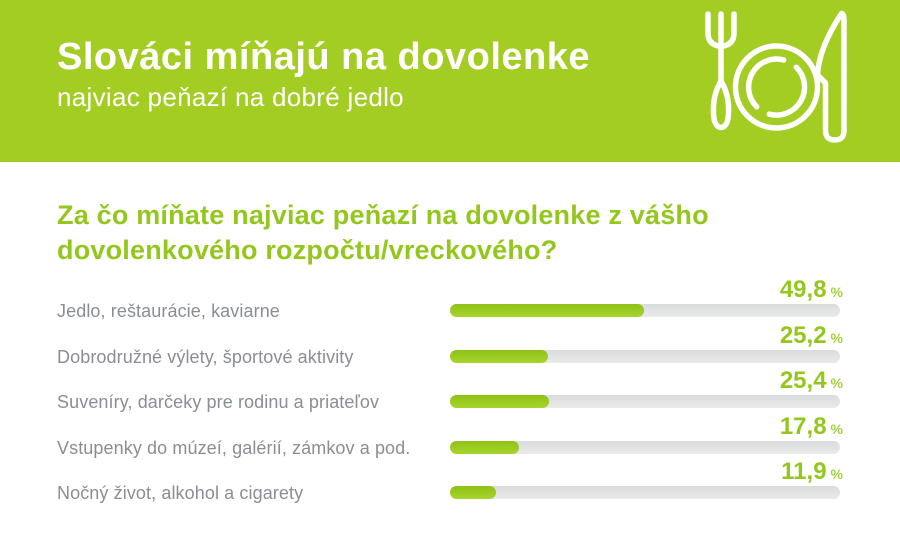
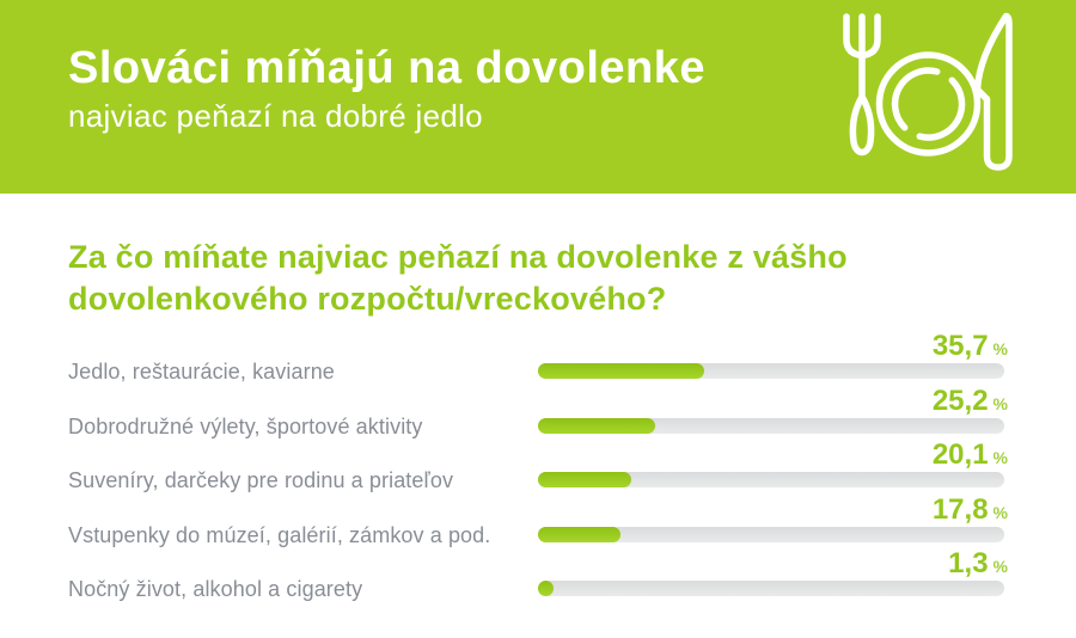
Jedlo, reštaurácie, kaviarne: 49,8 -> 35,7
Suveníry, darčeky pre rodinu a priateľov: 25,4 -> 20,1
Nočný život, alkohol a cigarety: 11,9 -> 1,3
